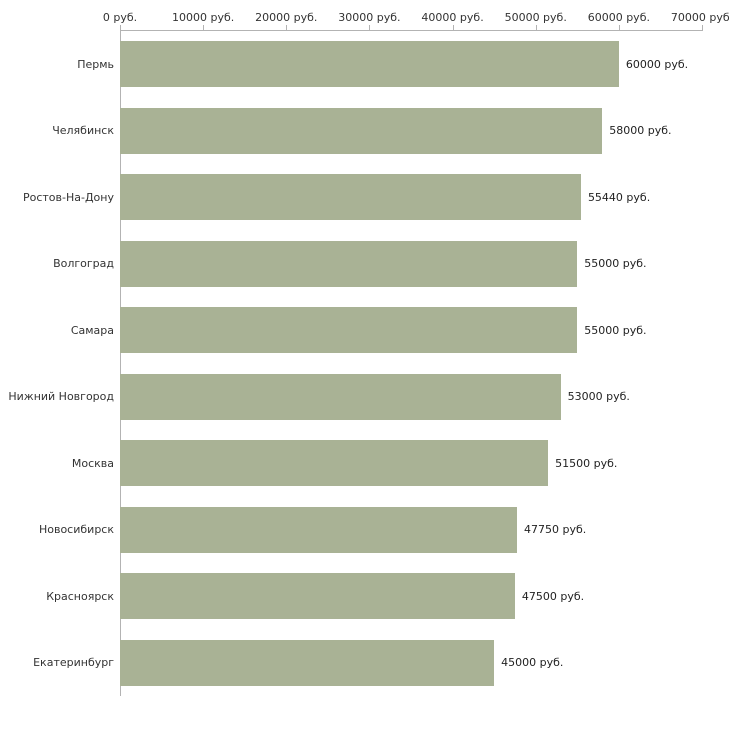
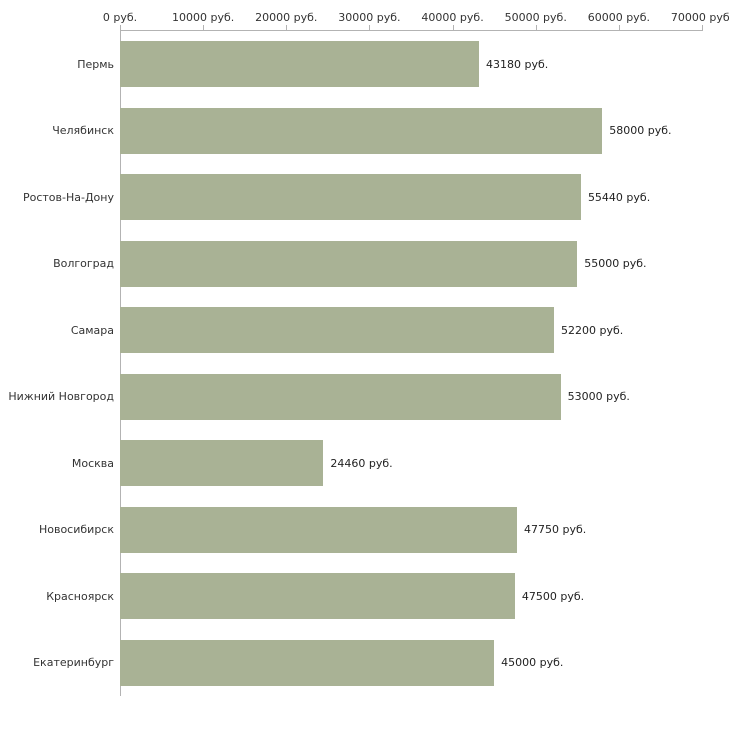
Пермь: 60000 -> 43180
Самара: 55000 -> 52200
Москва: 51500 -> 24460
